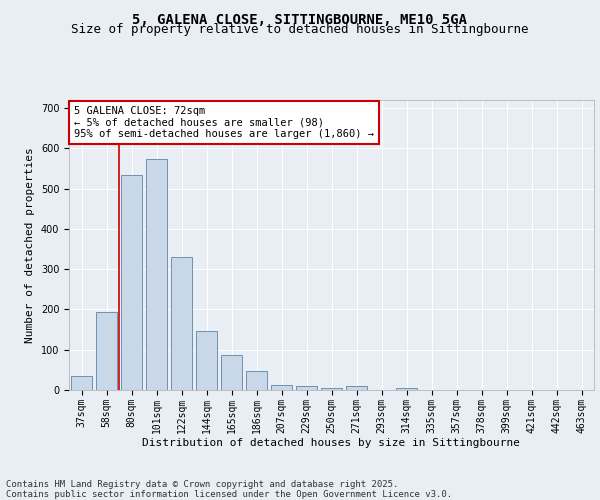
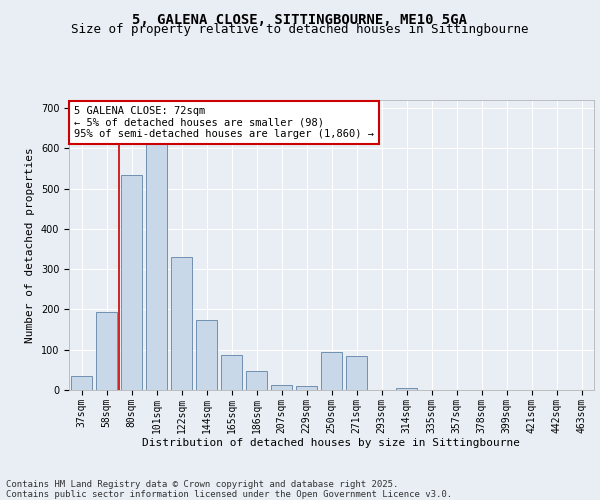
101sqm: 573 -> 615
144sqm: 147 -> 175
250sqm: 6 -> 95
271sqm: 10 -> 85
